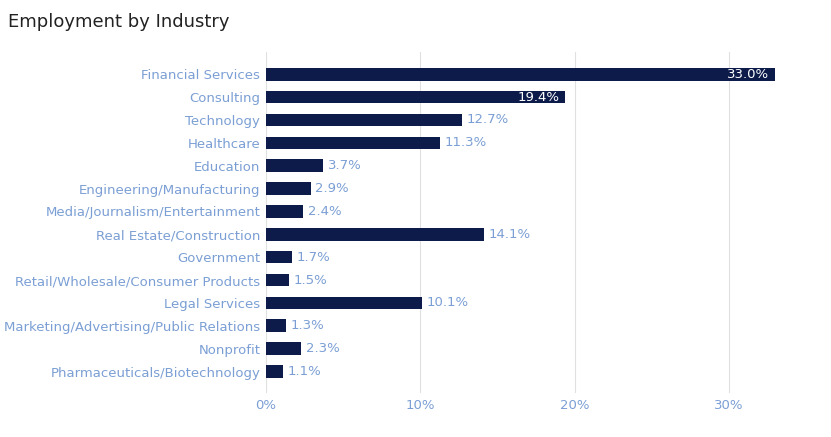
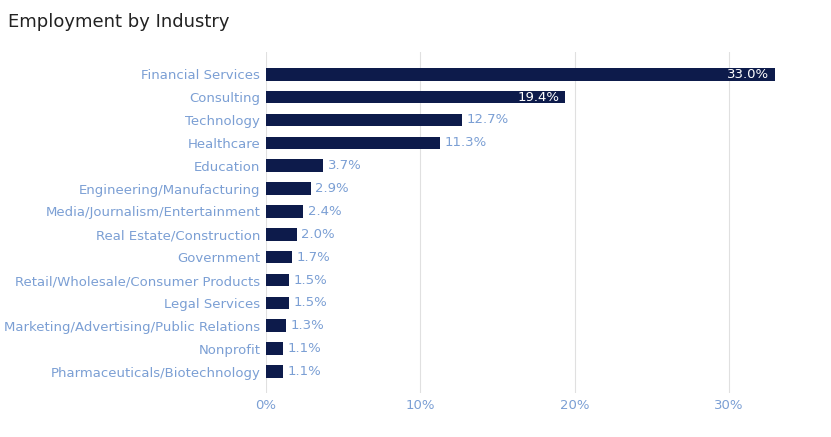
Real Estate/Construction: 14.1% -> 2.0%
Legal Services: 10.1% -> 1.5%
Nonprofit: 2.3% -> 1.1%
